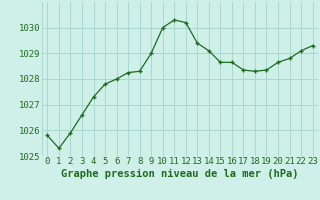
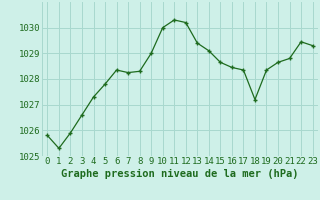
6: 1028.00 -> 1028.35
16: 1028.65 -> 1028.45
18: 1028.30 -> 1027.20
22: 1029.10 -> 1029.45
